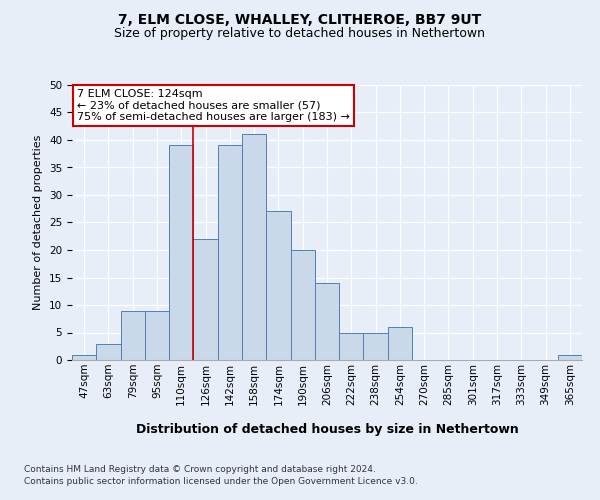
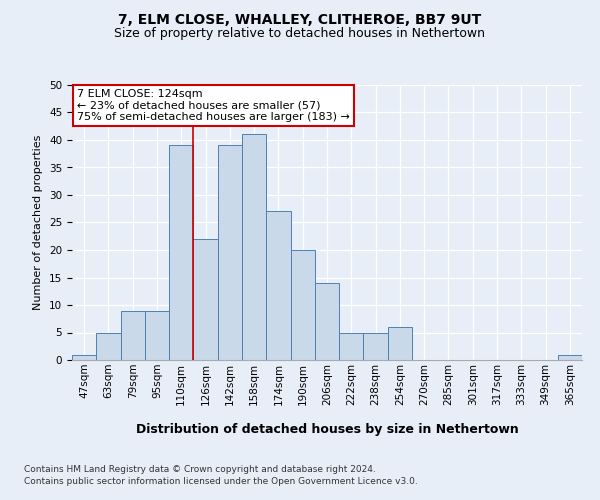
63sqm: 3 -> 5
